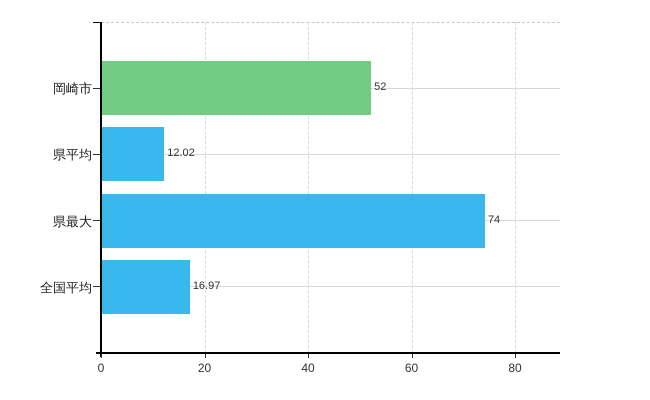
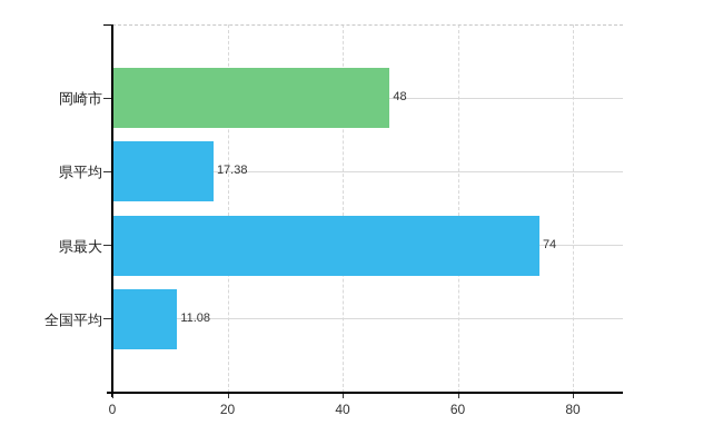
岡崎市: 52 -> 48
県平均: 12.02 -> 17.38
全国平均: 16.97 -> 11.08
